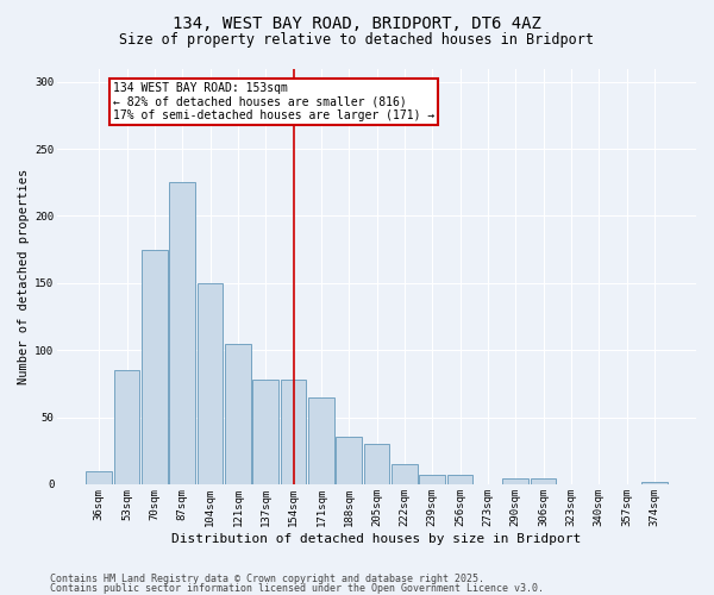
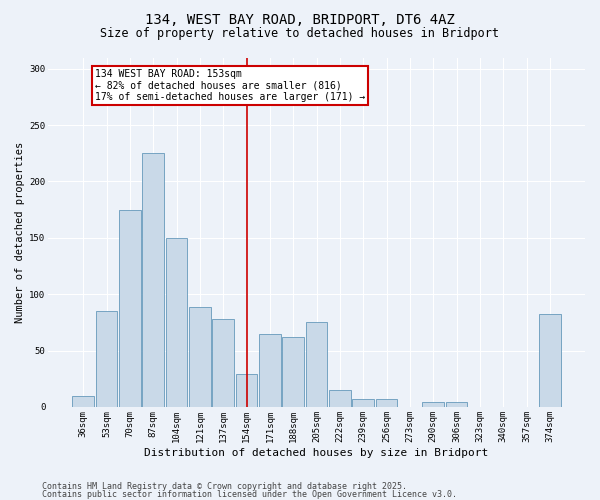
121sqm: 105 -> 89
154sqm: 78 -> 29
188sqm: 35 -> 62
205sqm: 30 -> 75
374sqm: 2 -> 82
